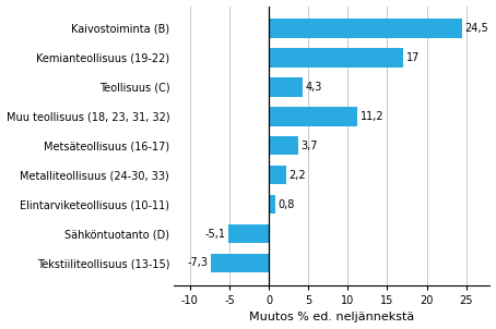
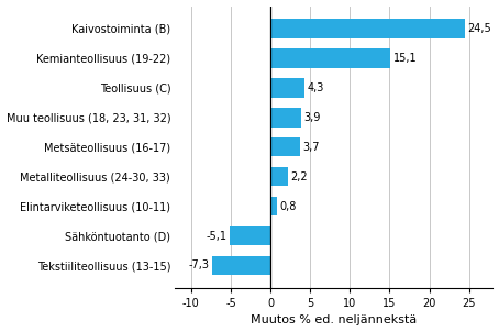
Kemianteollisuus (19-22): 17 -> 15,1
Muu teollisuus (18, 23, 31, 32): 11,2 -> 3,9
